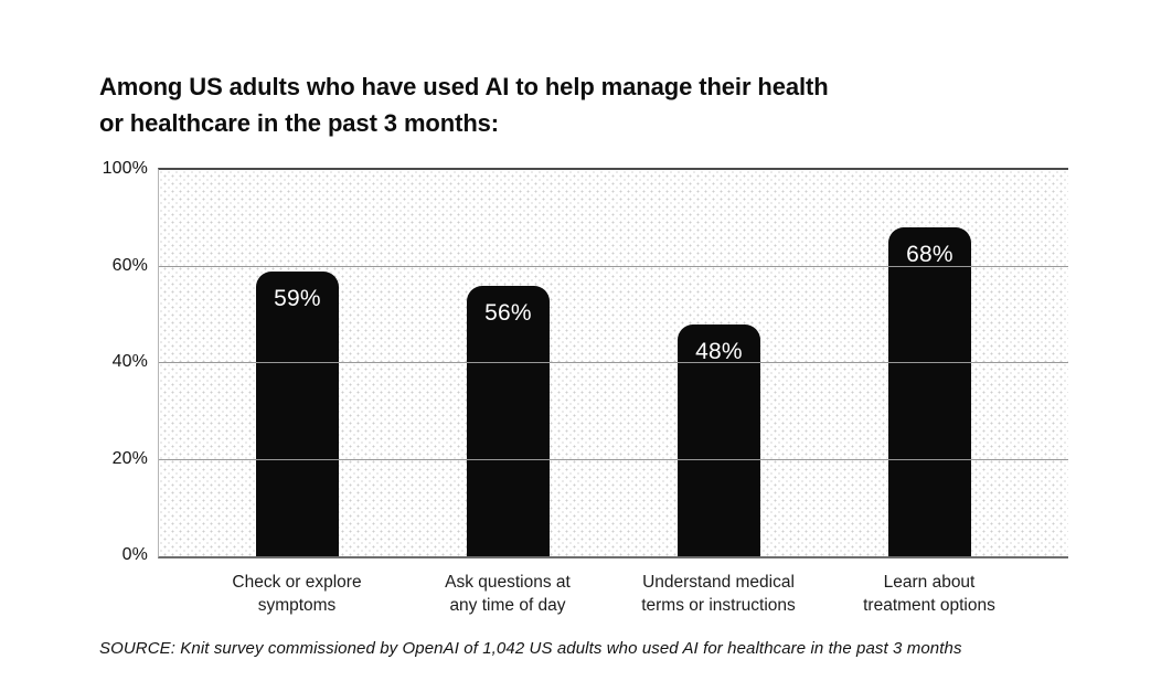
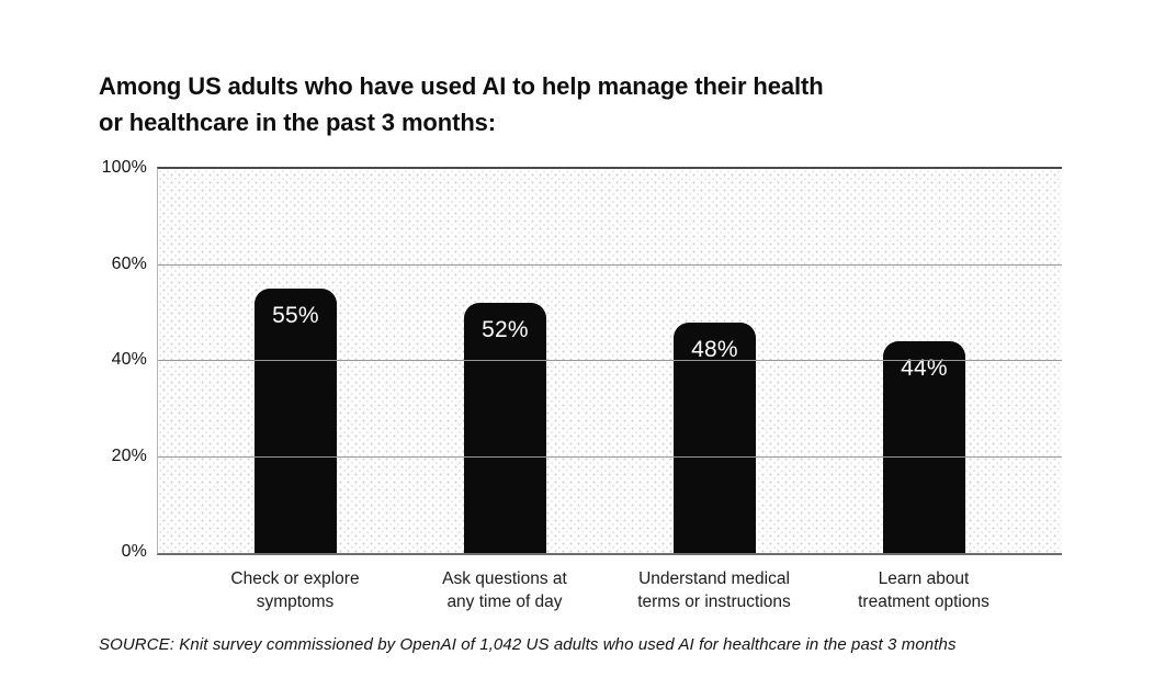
Check or explore symptoms: 59% -> 55%
Ask questions at any time of day: 56% -> 52%
Learn about treatment options: 68% -> 44%
